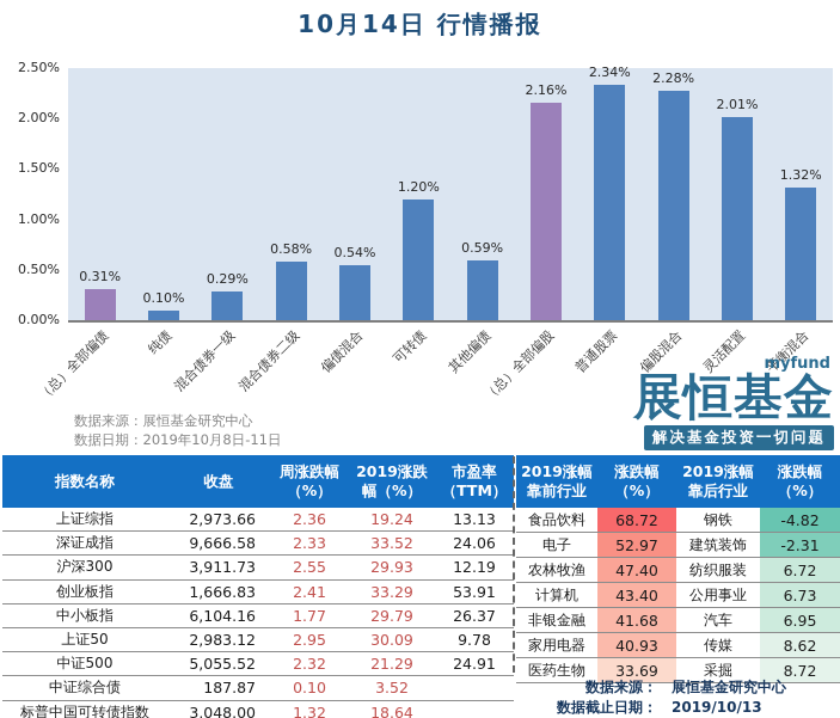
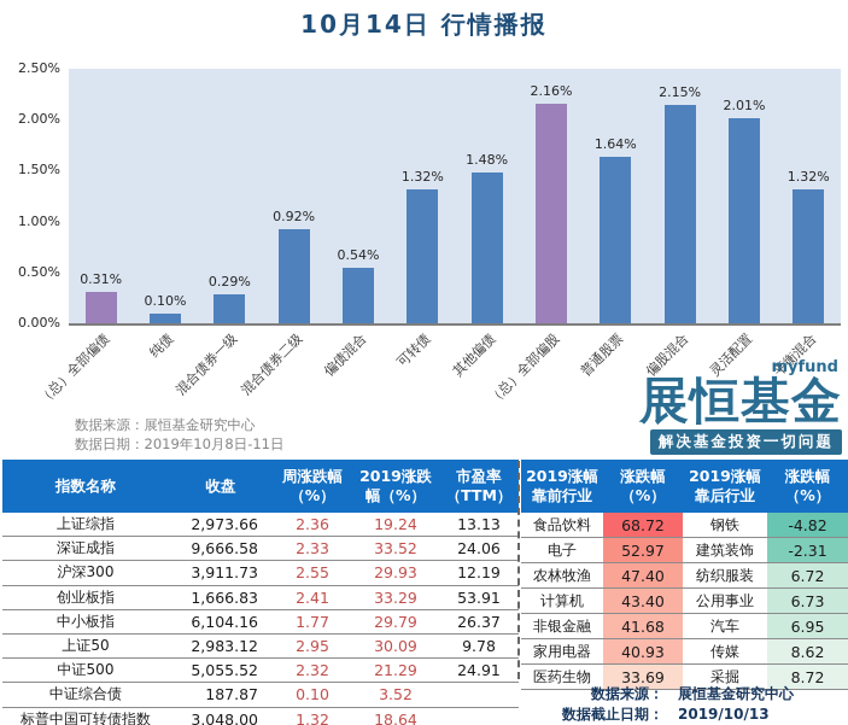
混合债券二级: 0.58% -> 0.92%
可转债: 1.20% -> 1.32%
其他偏债: 0.59% -> 1.48%
普通股票: 2.34% -> 1.64%
偏股混合: 2.28% -> 2.15%
